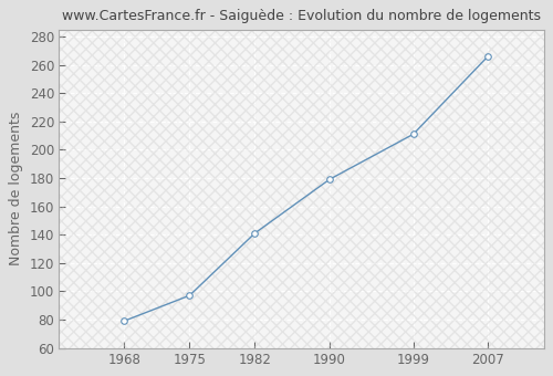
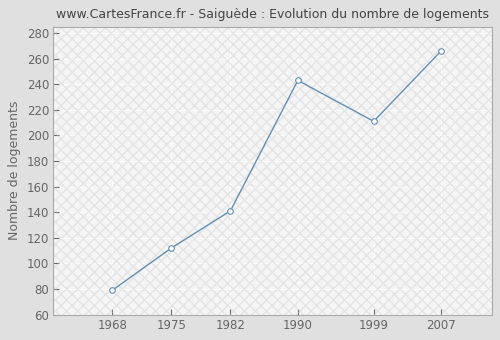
1975: 97 -> 112
1990: 179 -> 243
